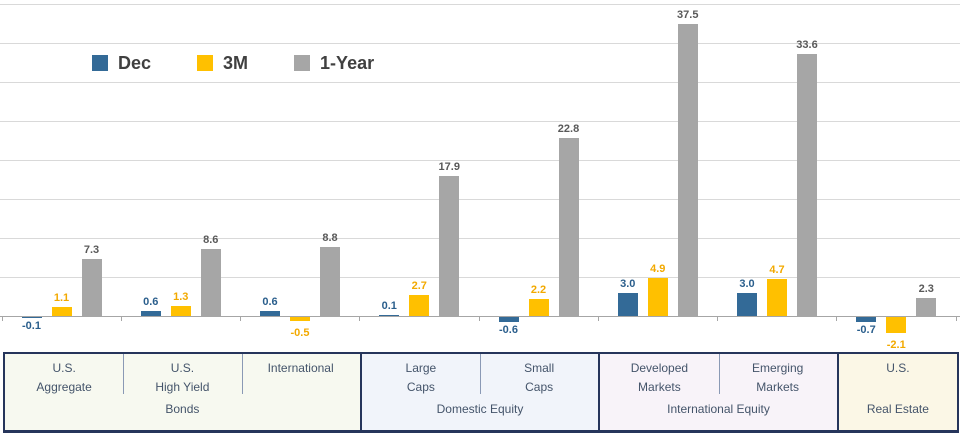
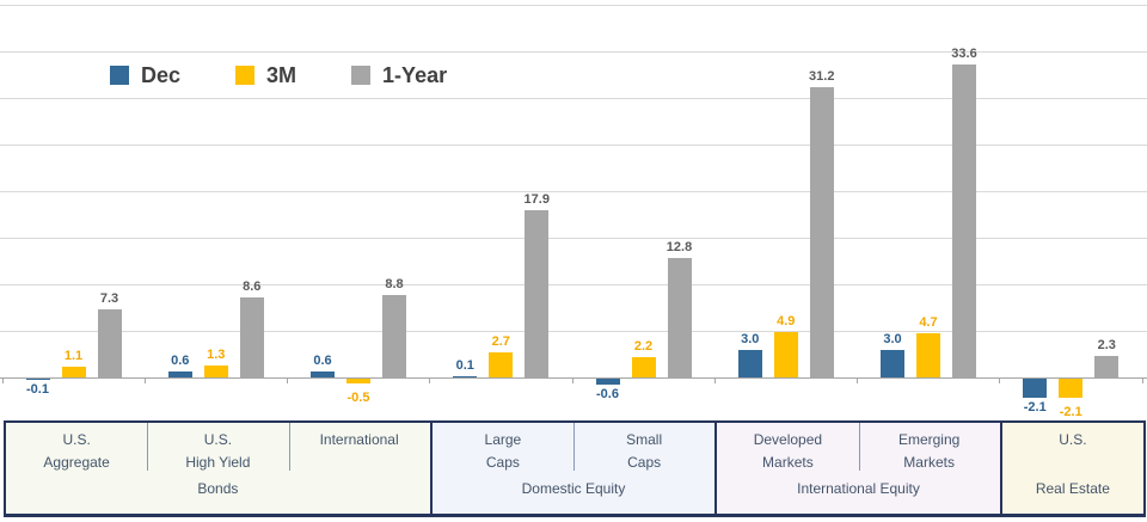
1-Year/Small Caps: 22.8 -> 12.8
1-Year/Developed Markets: 37.5 -> 31.2
Dec/U.S.: -0.7 -> -2.1
